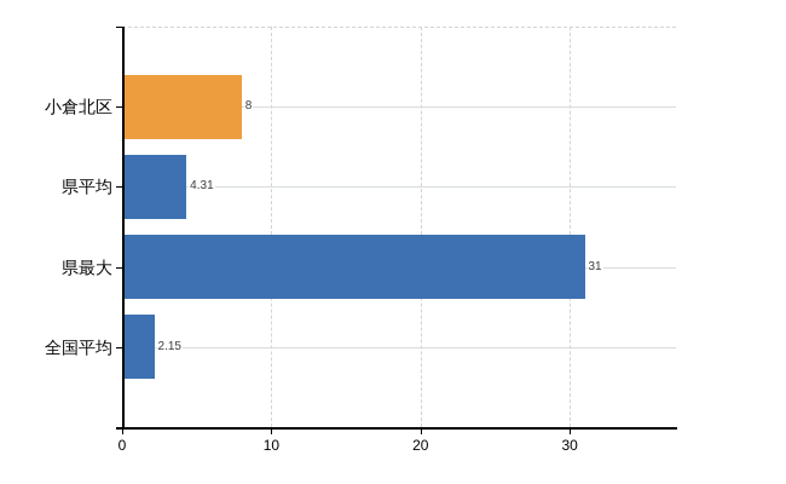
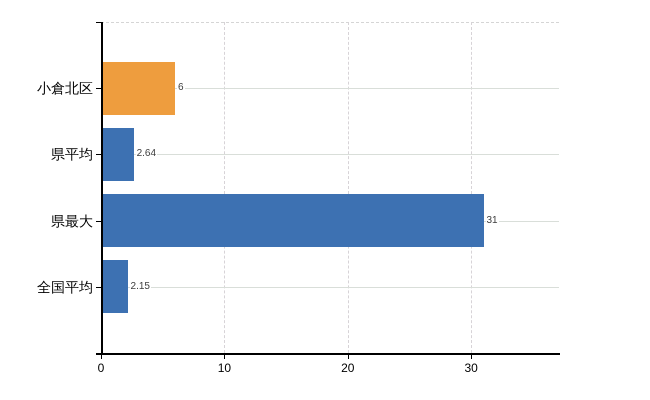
小倉北区: 8 -> 6
県平均: 4.31 -> 2.64
